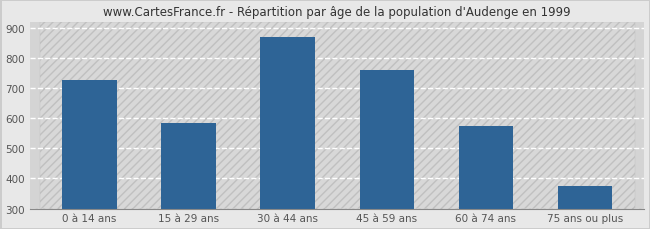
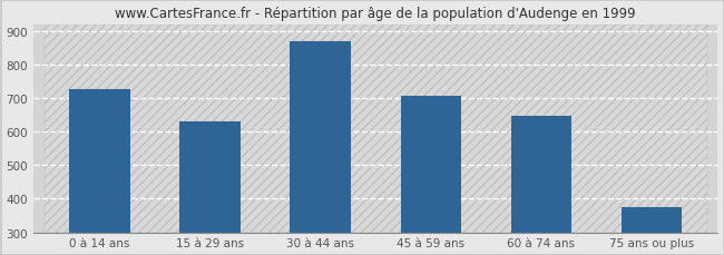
15 à 29 ans: 585 -> 630
45 à 59 ans: 760 -> 707
60 à 74 ans: 575 -> 648
